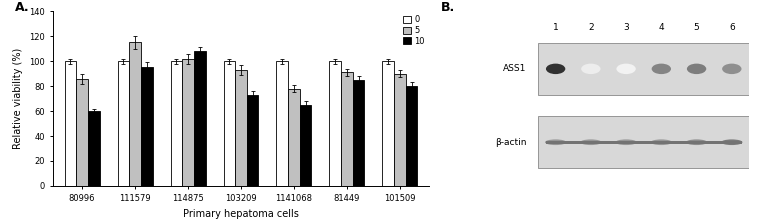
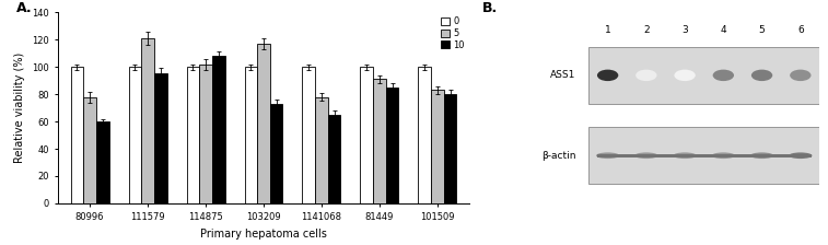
5/80996: 86 -> 78
5/111579: 115 -> 121
5/103209: 93 -> 117
5/101509: 90 -> 83
